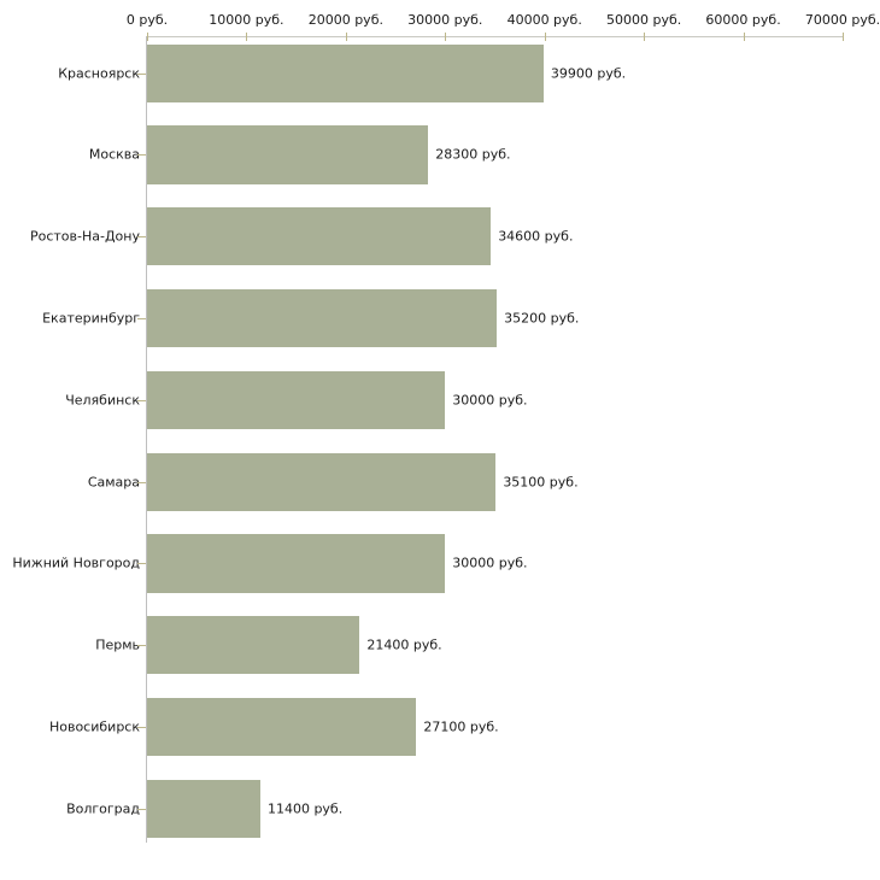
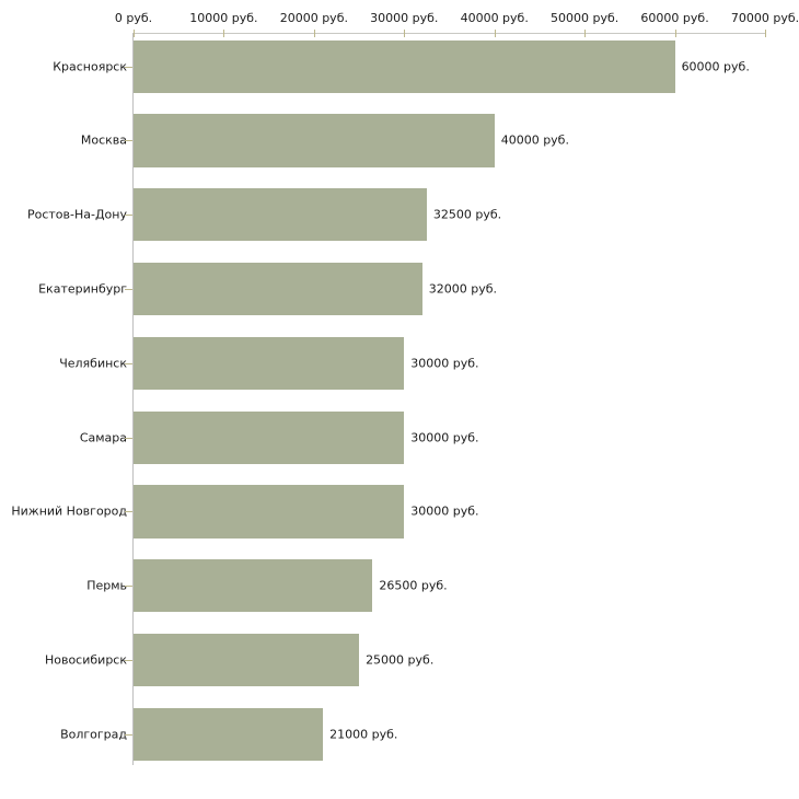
Красноярск: 39900 -> 60000
Москва: 28300 -> 40000
Ростов-На-Дону: 34600 -> 32500
Екатеринбург: 35200 -> 32000
Самара: 35100 -> 30000
Пермь: 21400 -> 26500
Новосибирск: 27100 -> 25000
Волгоград: 11400 -> 21000
